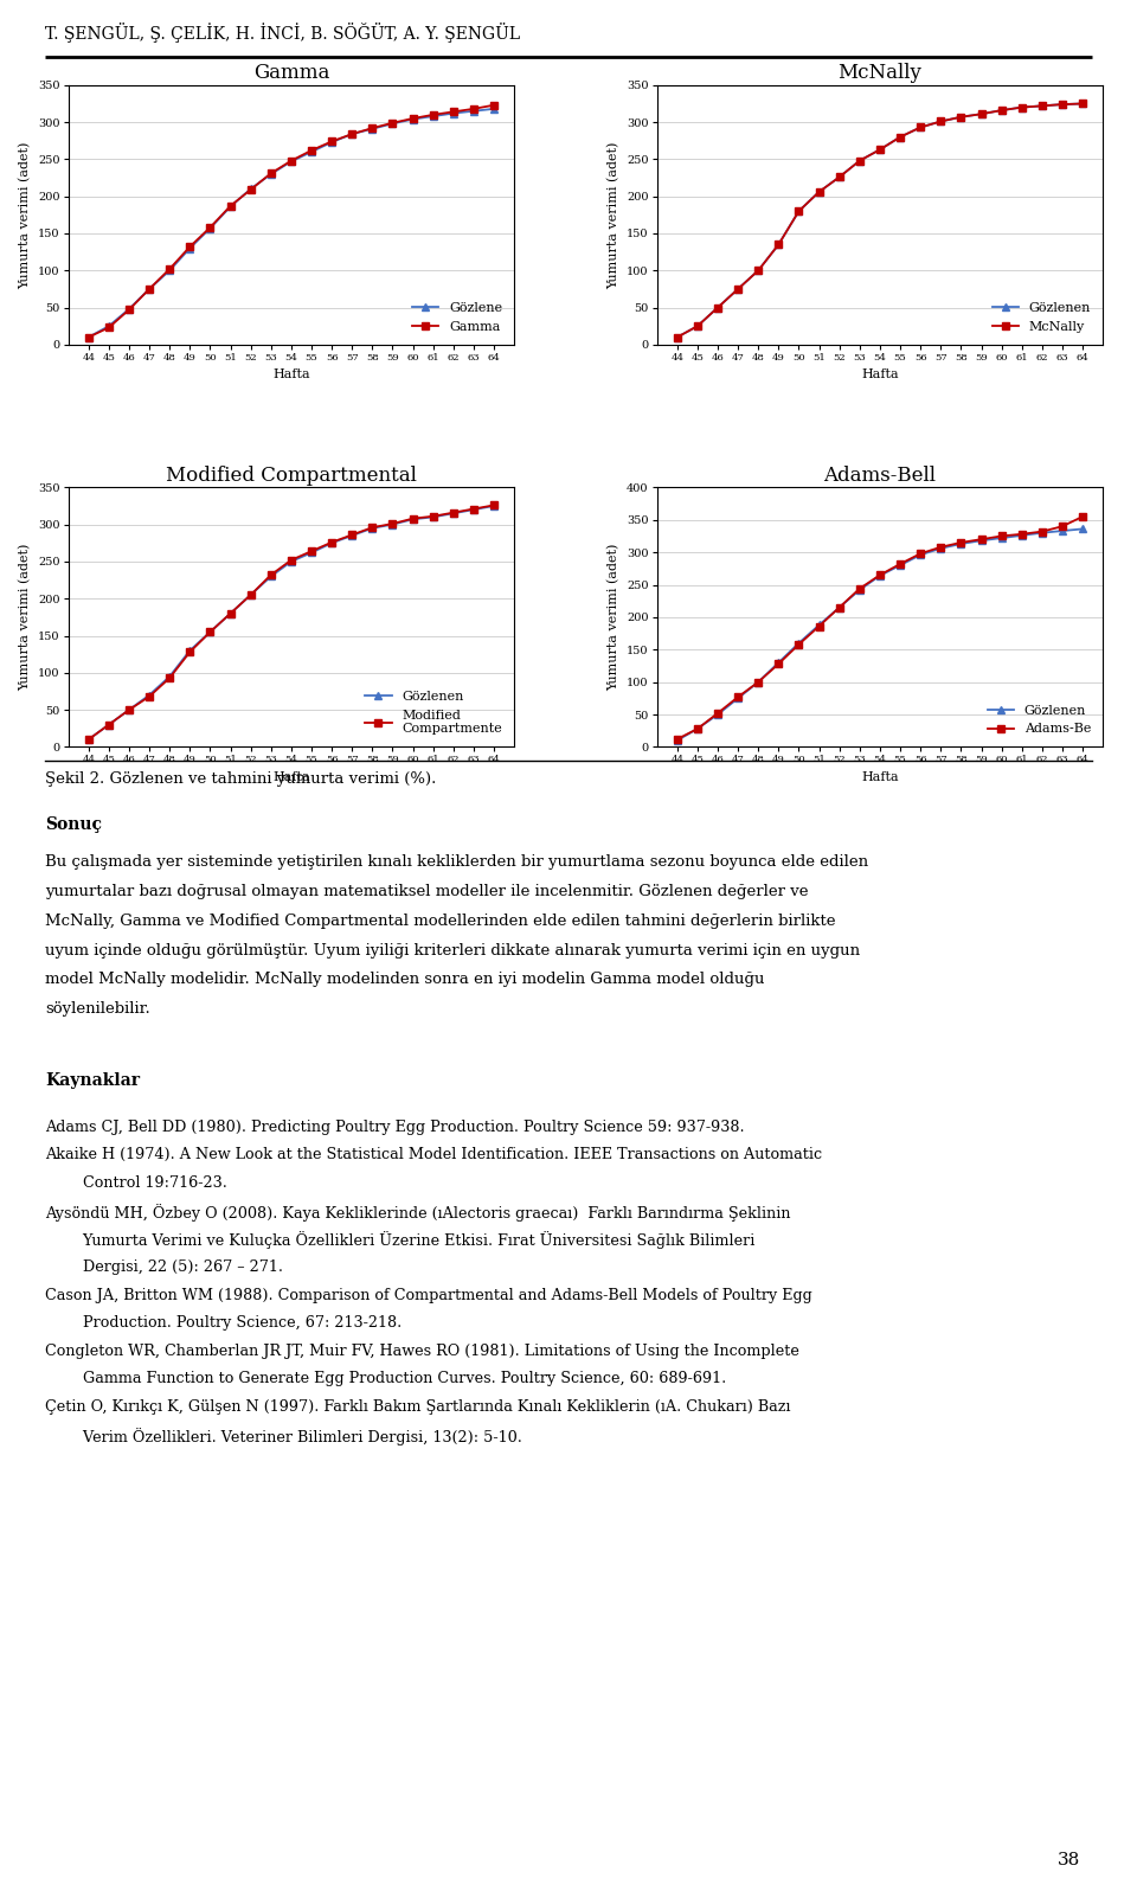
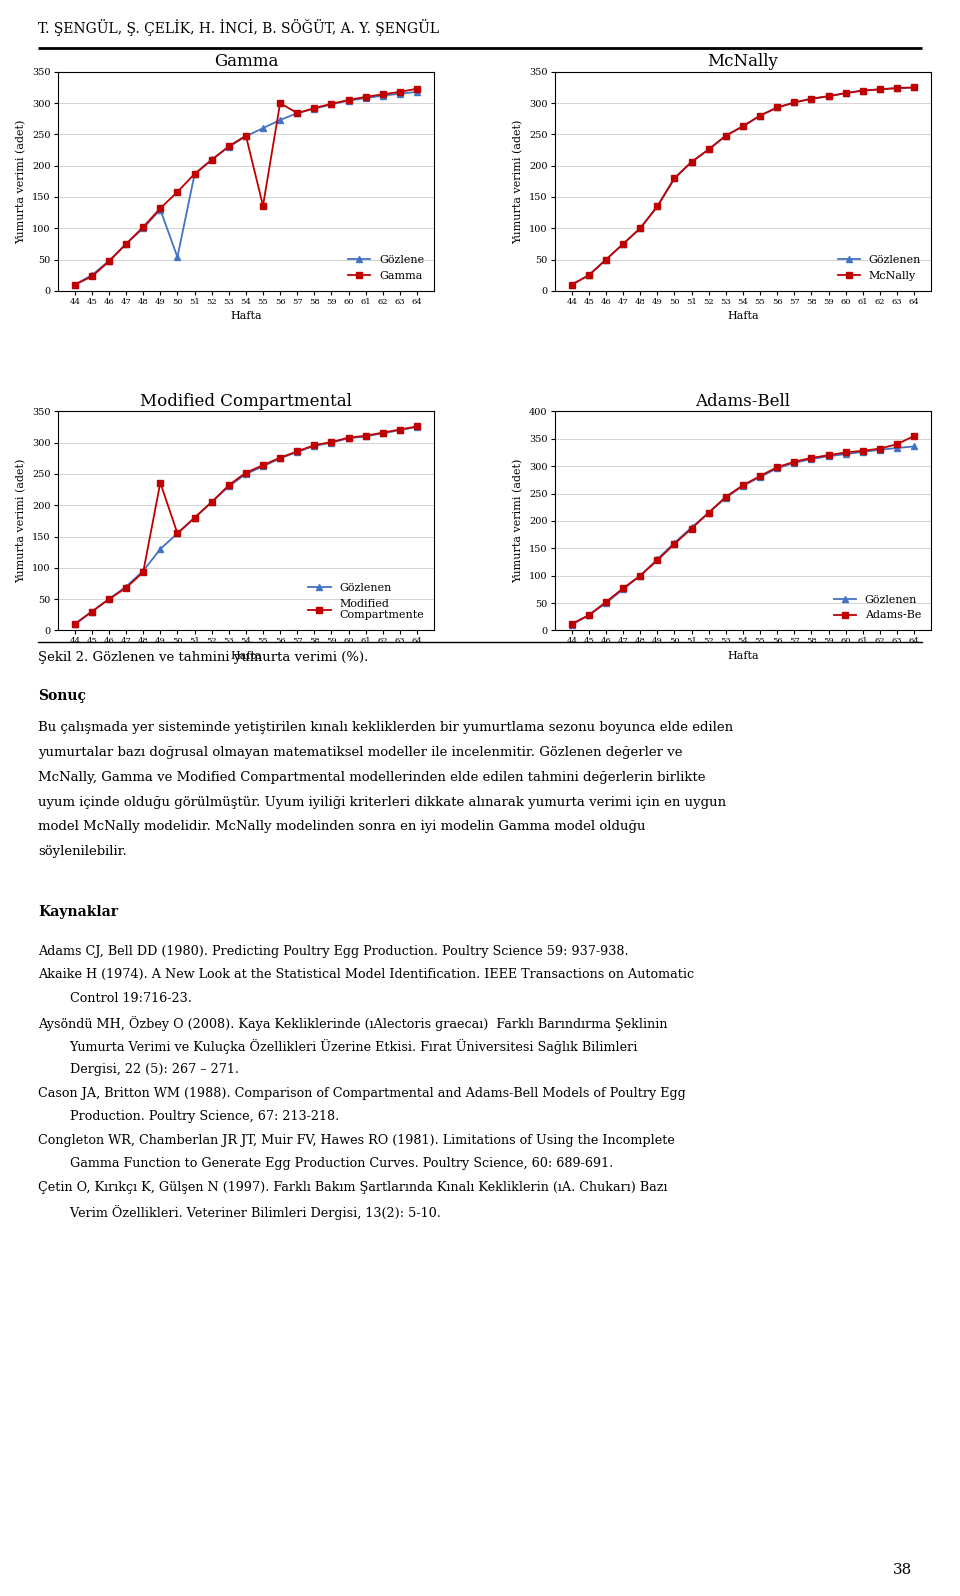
Gamma/Gözlene/50: 157 -> 54
Gamma/Gamma/55: 262 -> 136
Gamma/Gamma/56: 274 -> 300
Modified Compartmental/Modified Compartmente/49: 128 -> 236
